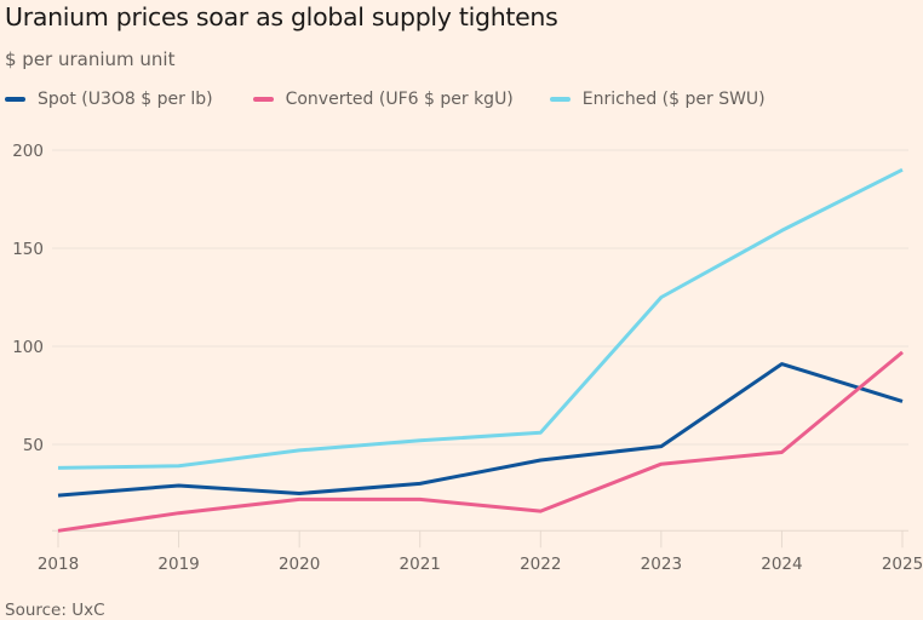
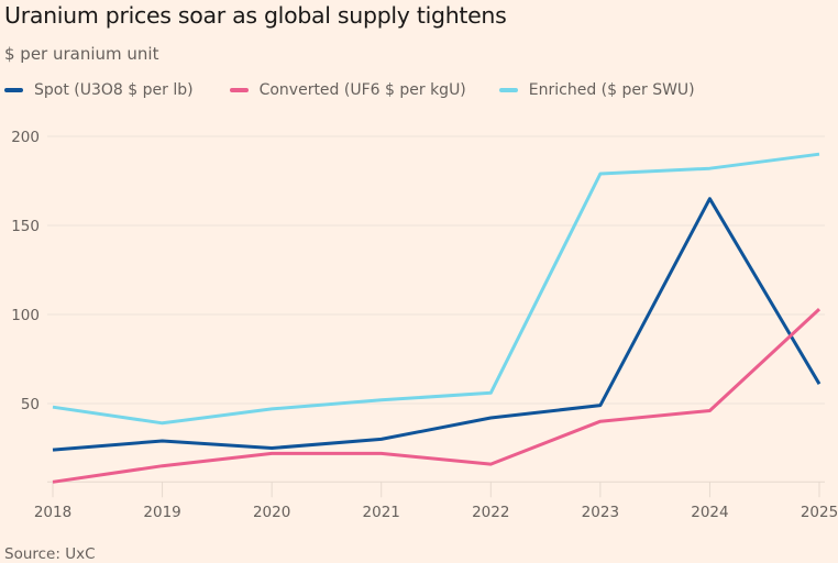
Enriched ($ per SWU)/2018: 38 -> 48
Enriched ($ per SWU)/2023: 125 -> 179
Spot (U3O8 $ per lb)/2024: 91 -> 165
Enriched ($ per SWU)/2024: 159 -> 182
Spot (U3O8 $ per lb)/2025: 72 -> 61
Converted (UF6 $ per kgU)/2025: 97 -> 103
